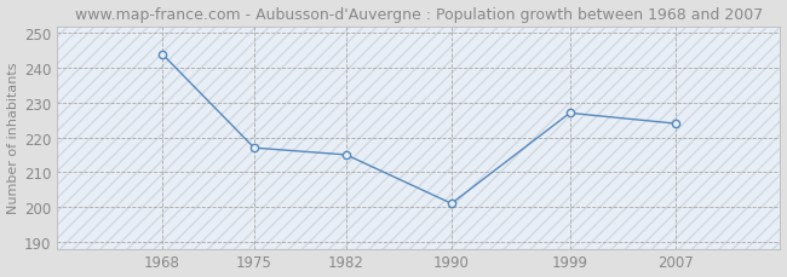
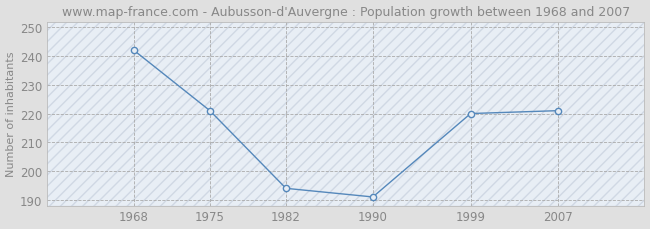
1968: 244 -> 242
1975: 217 -> 221
1982: 215 -> 194
1990: 201 -> 191
1999: 227 -> 220
2007: 224 -> 221
